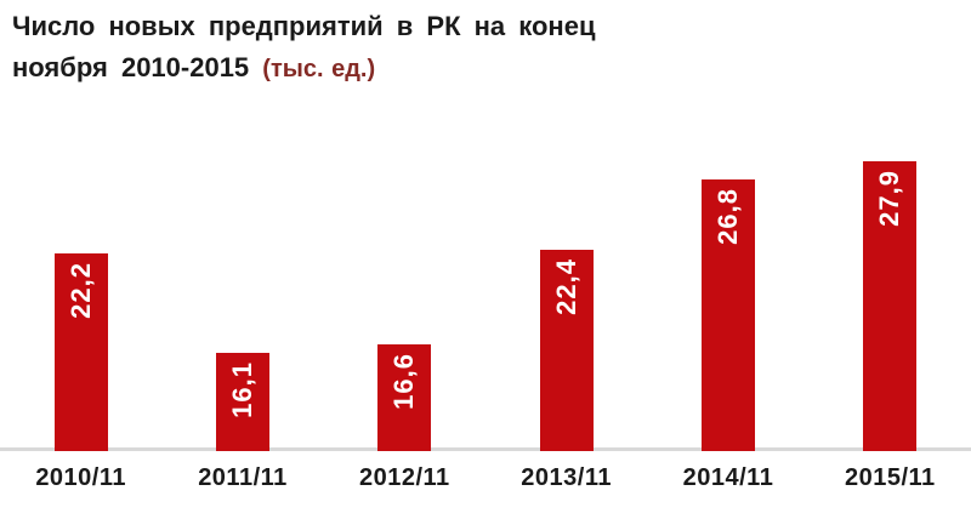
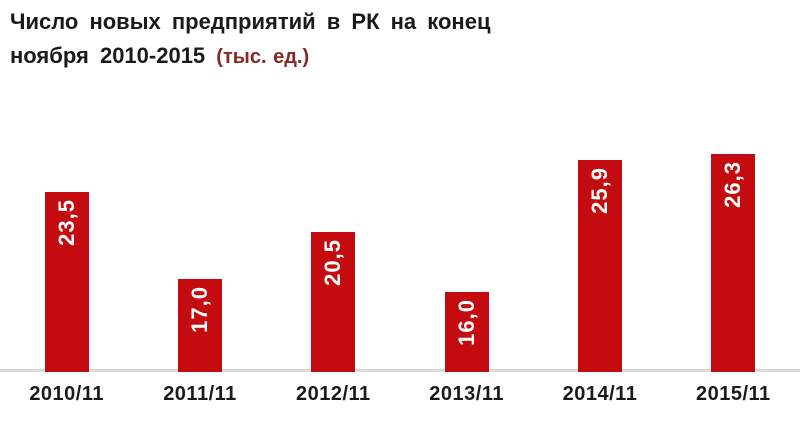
2010/11: 22,2 -> 23,5
2011/11: 16,1 -> 17,0
2012/11: 16,6 -> 20,5
2013/11: 22,4 -> 16,0
2014/11: 26,8 -> 25,9
2015/11: 27,9 -> 26,3
